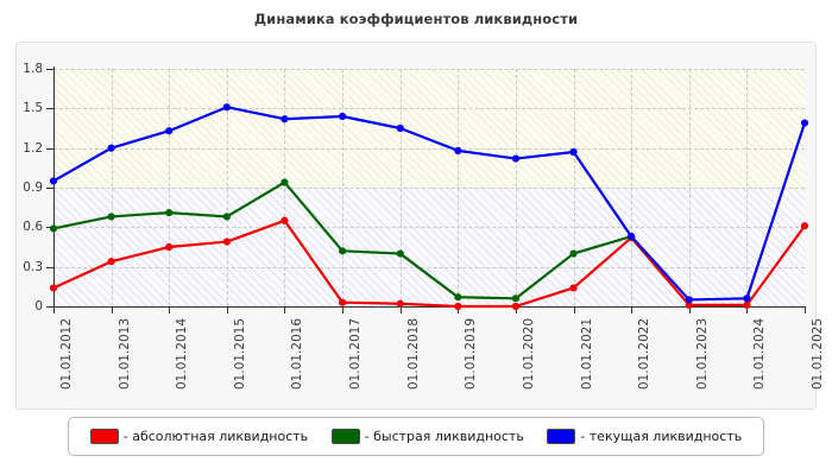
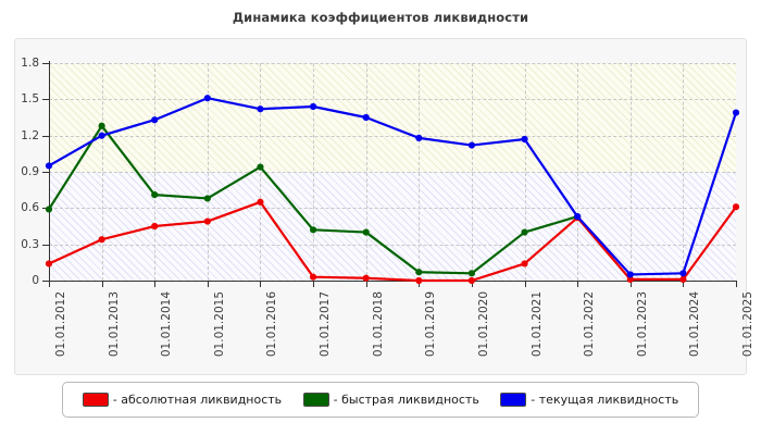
- быстрая ликвидность/01.01.2013: 0.68 -> 1.28
